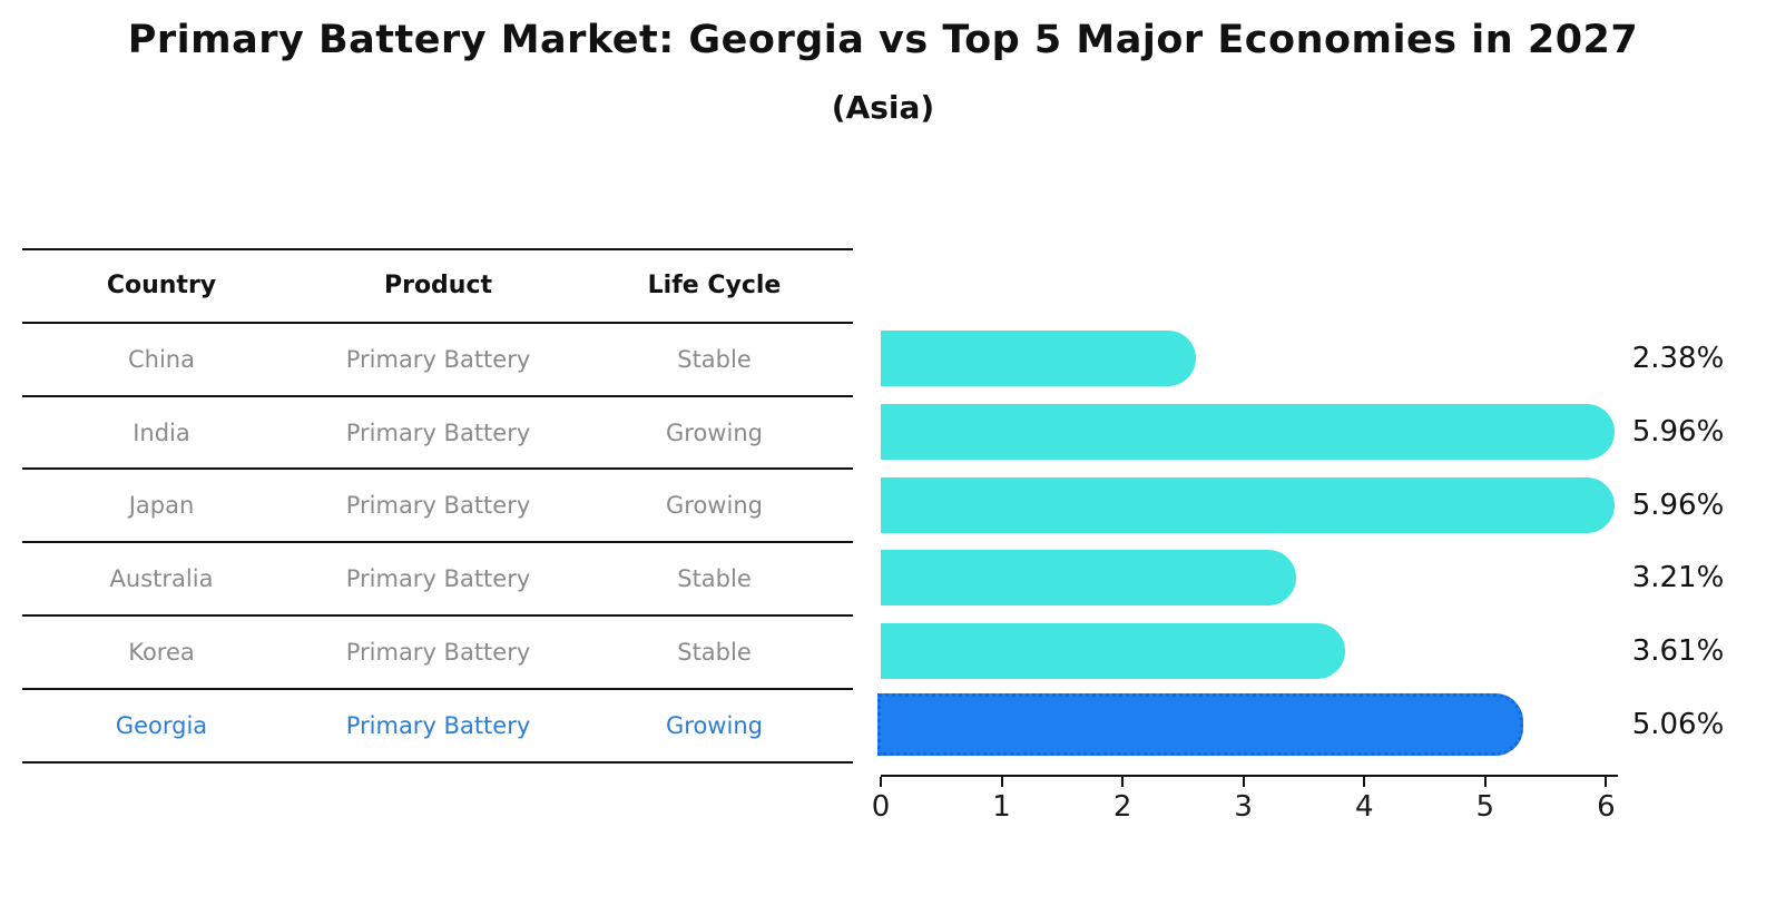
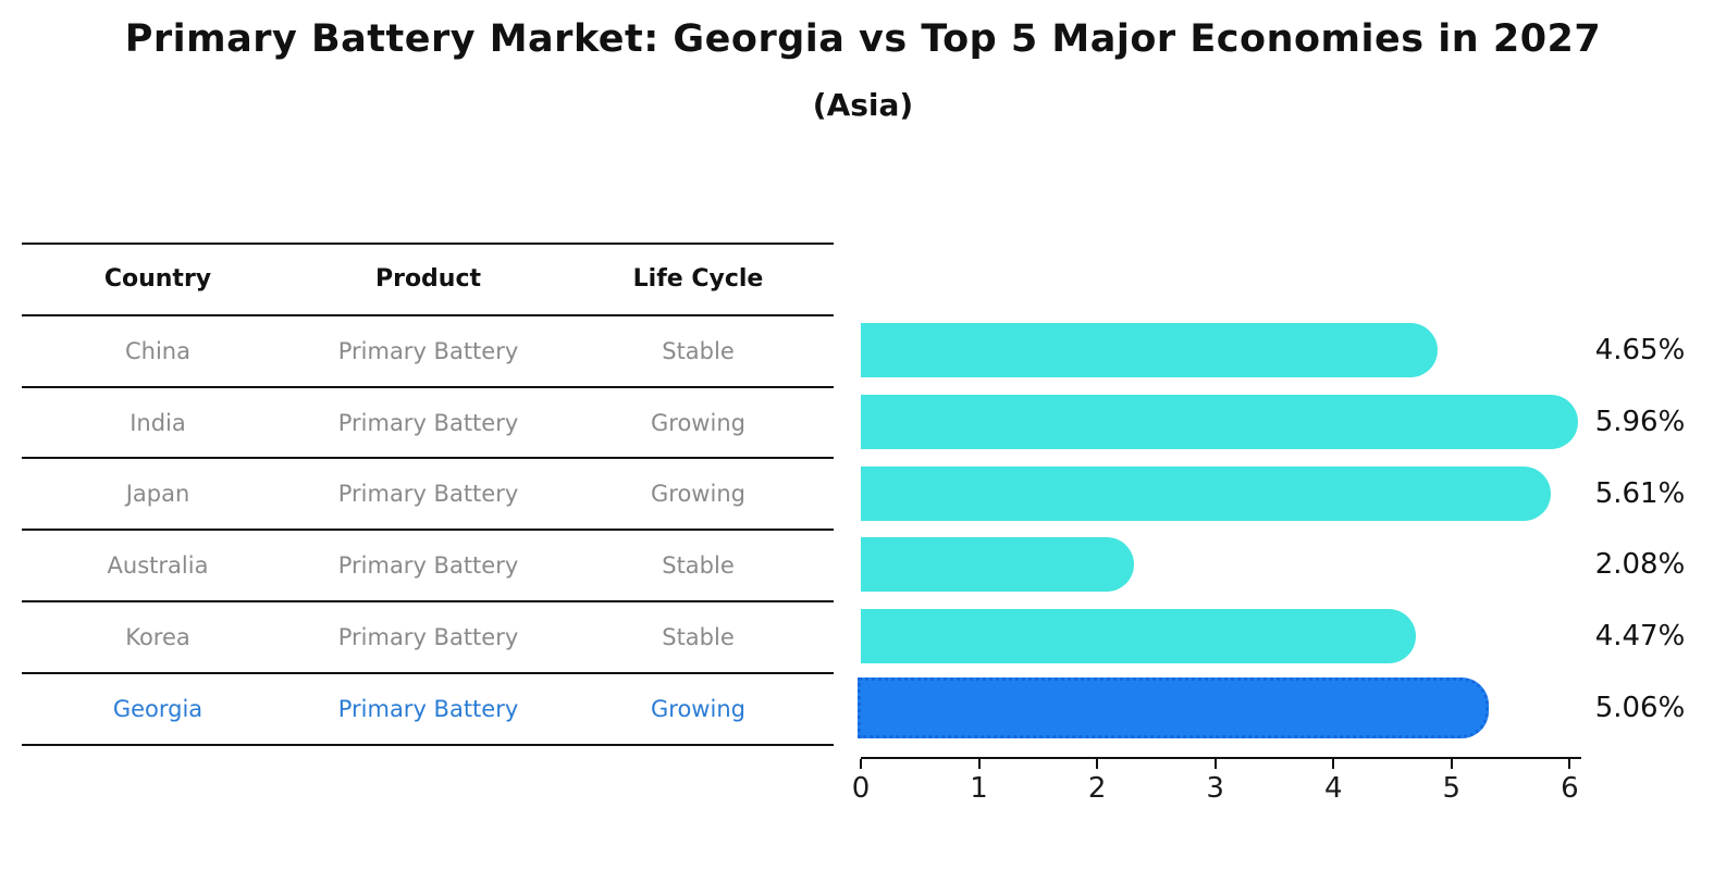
China: 2.38% -> 4.65%
Japan: 5.96% -> 5.61%
Australia: 3.21% -> 2.08%
Korea: 3.61% -> 4.47%
